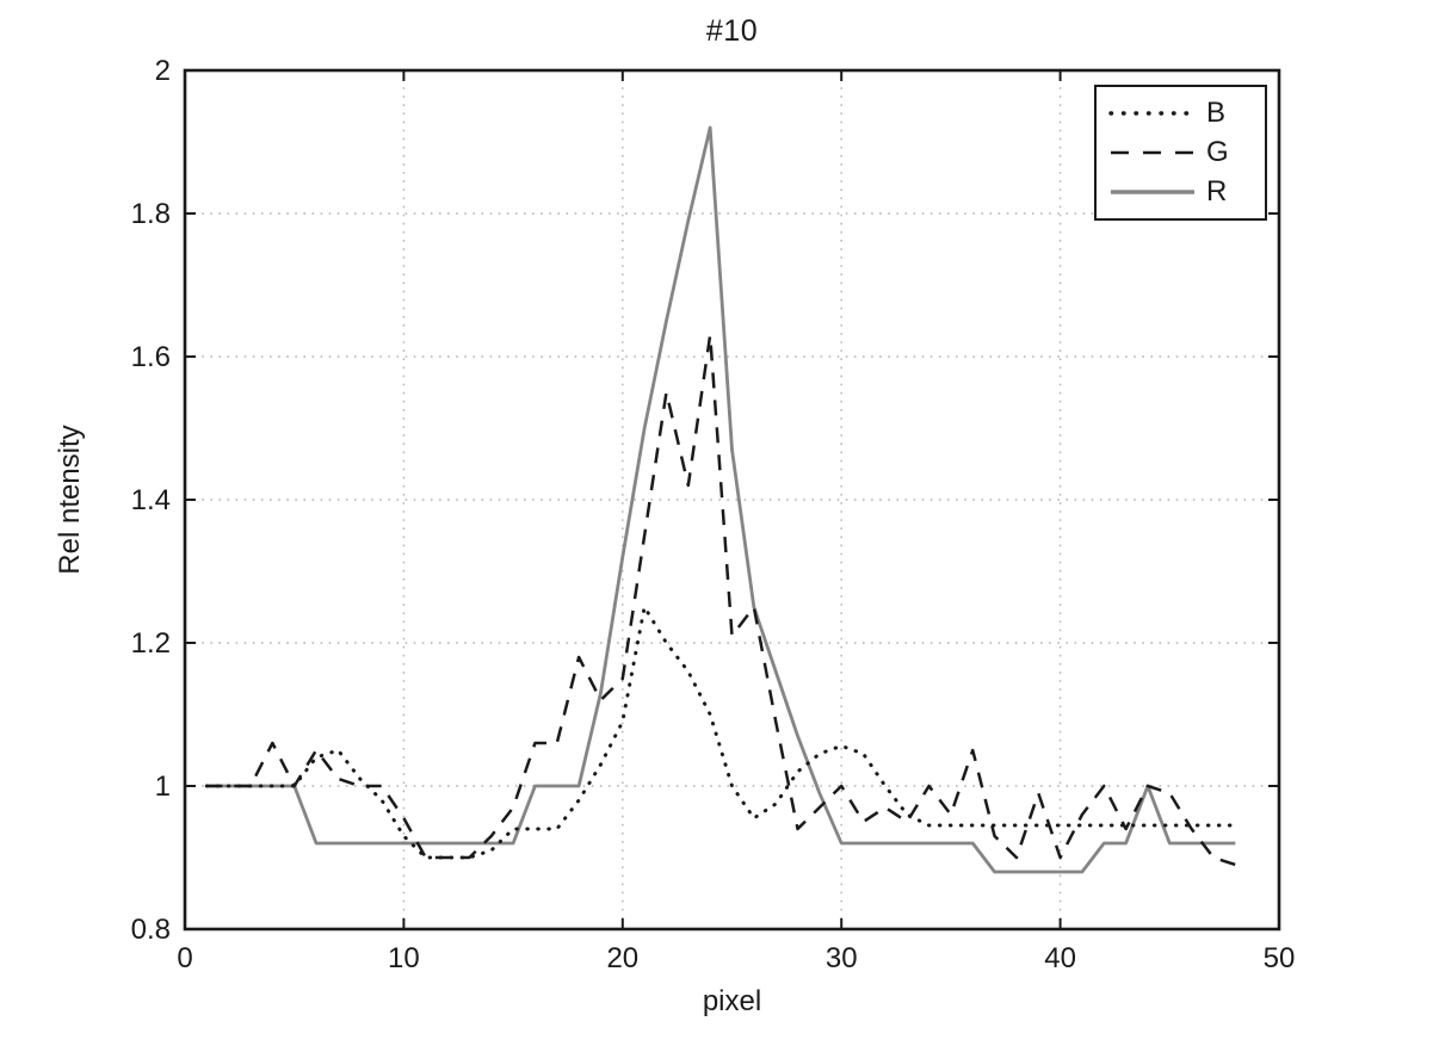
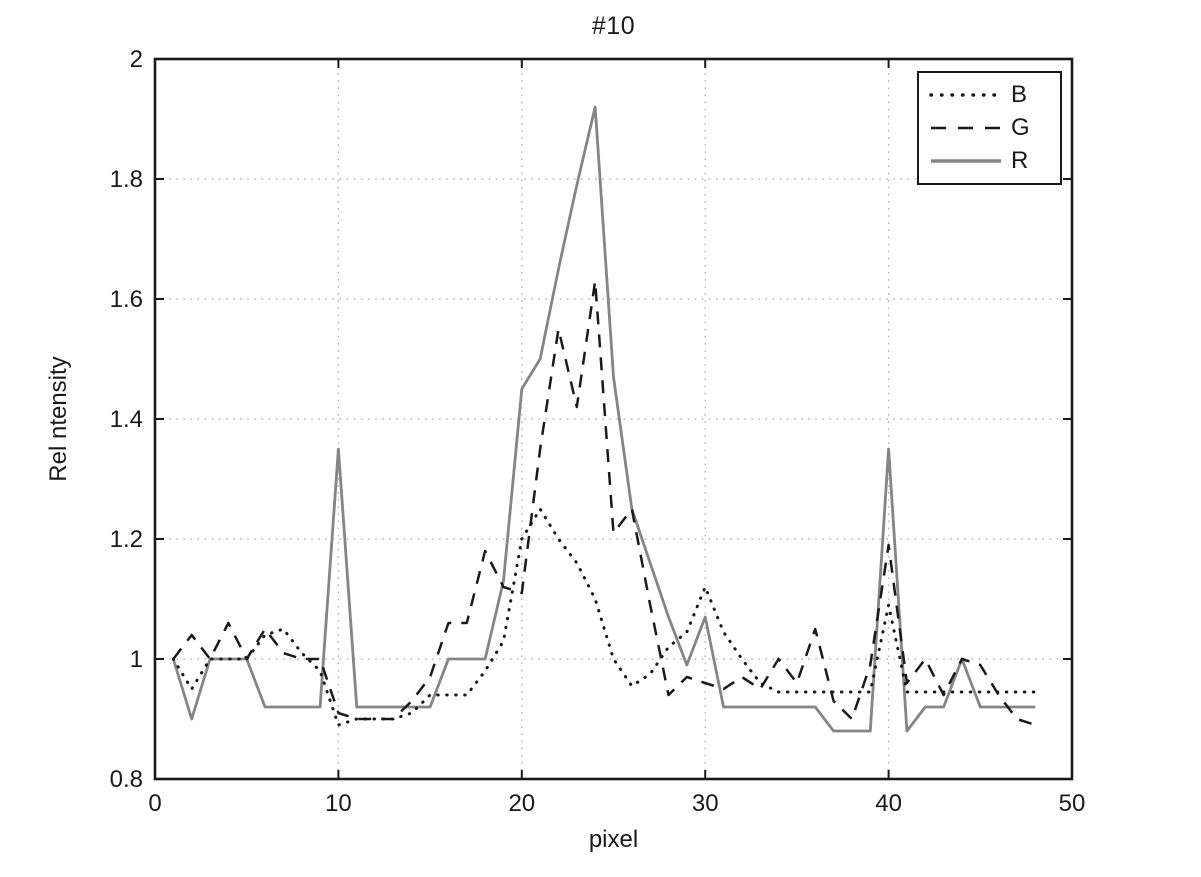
B/2: 1.00 -> 0.95
G/2: 1.00 -> 1.04
R/2: 1.00 -> 0.90
B/10: 0.93 -> 0.89
G/10: 0.95 -> 0.91
R/10: 0.92 -> 1.35
B/20: 1.09 -> 1.20
G/20: 1.15 -> 1.11
R/20: 1.32 -> 1.45
B/30: 1.06 -> 1.12
G/30: 1.00 -> 0.96
R/30: 0.92 -> 1.07
B/40: 0.94 -> 1.09
G/40: 0.90 -> 1.19
R/40: 0.88 -> 1.35
